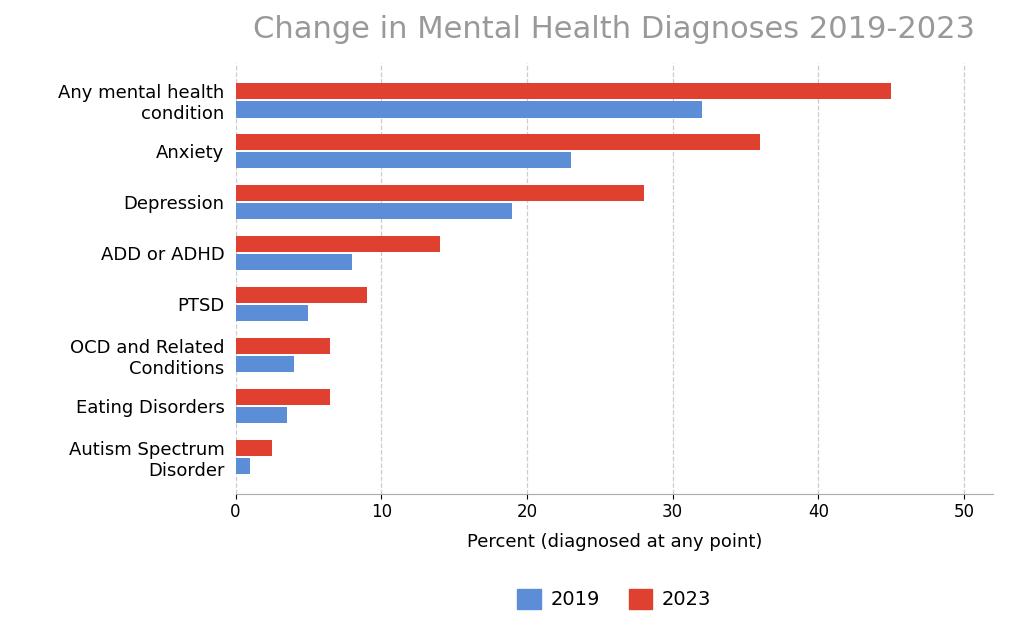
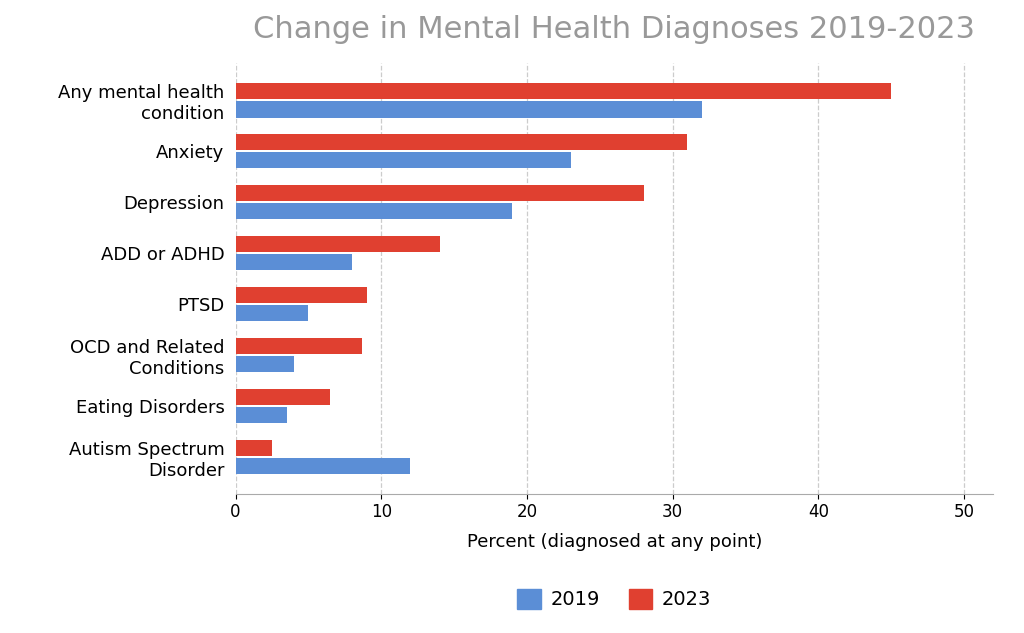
2023/Anxiety: 36.0 -> 31.0
2023/OCD and Related Conditions: 6.5 -> 8.7
2019/Autism Spectrum Disorder: 1.0 -> 12.0
